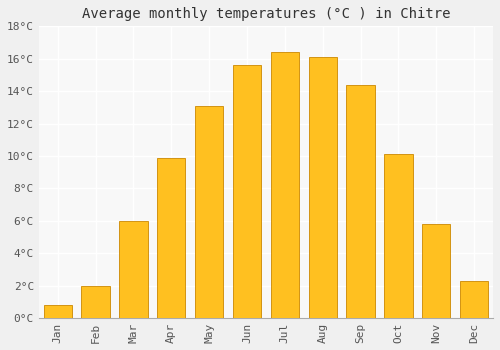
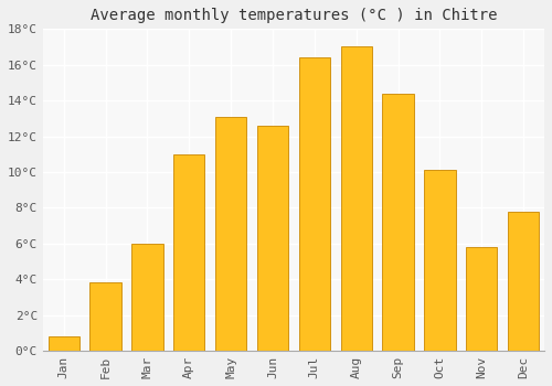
Feb: 2.0°C -> 3.8°C
Apr: 9.9°C -> 11.0°C
Jun: 15.6°C -> 12.6°C
Aug: 16.1°C -> 17.0°C
Dec: 2.3°C -> 7.8°C
